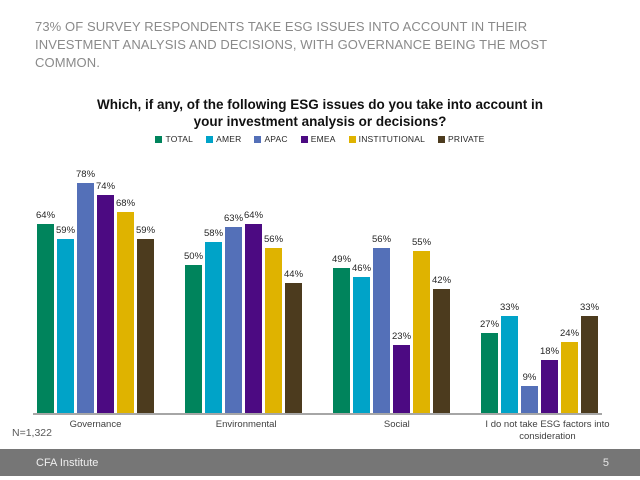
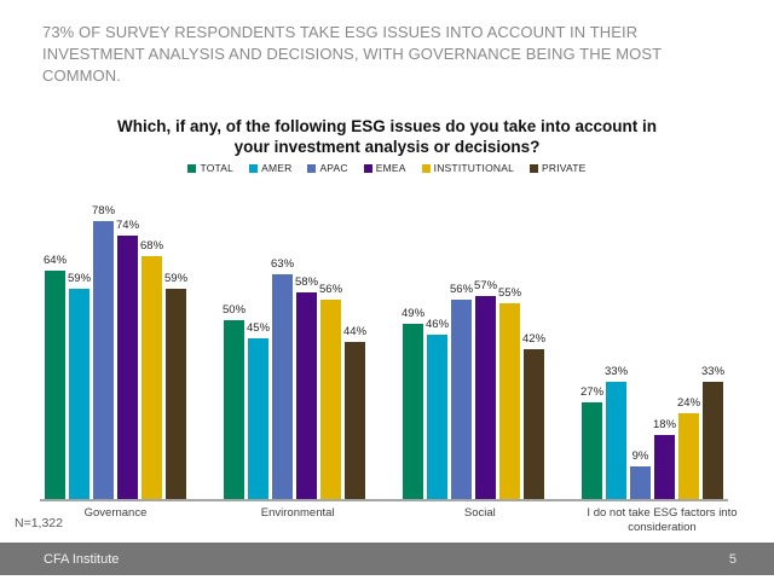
AMER/Environmental: 58% -> 45%
EMEA/Environmental: 64% -> 58%
EMEA/Social: 23% -> 57%
